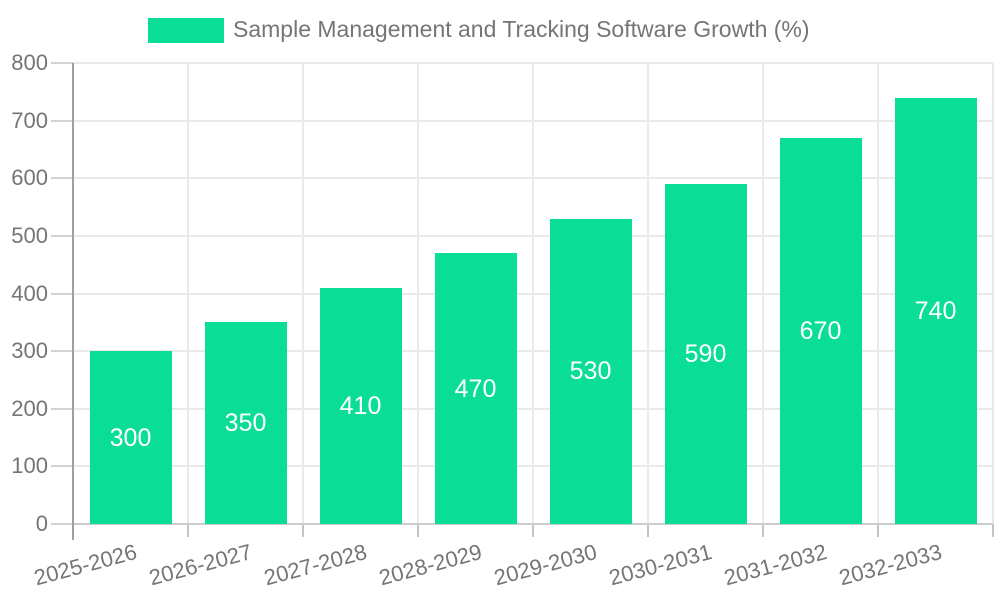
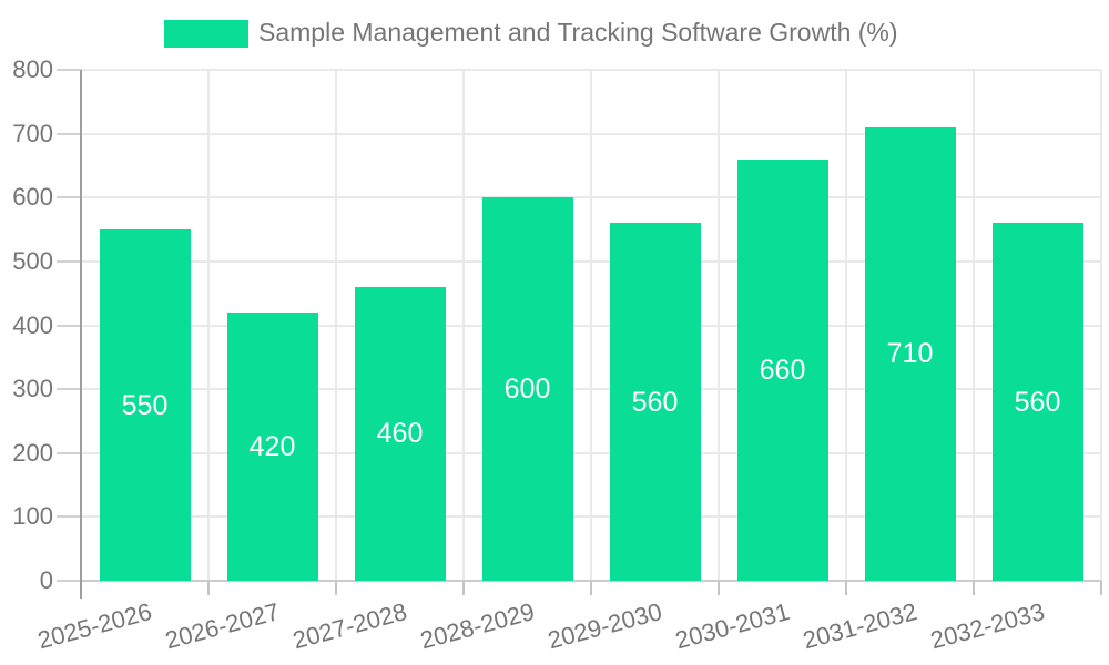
2025-2026: 300 -> 550
2026-2027: 350 -> 420
2027-2028: 410 -> 460
2028-2029: 470 -> 600
2029-2030: 530 -> 560
2030-2031: 590 -> 660
2031-2032: 670 -> 710
2032-2033: 740 -> 560
